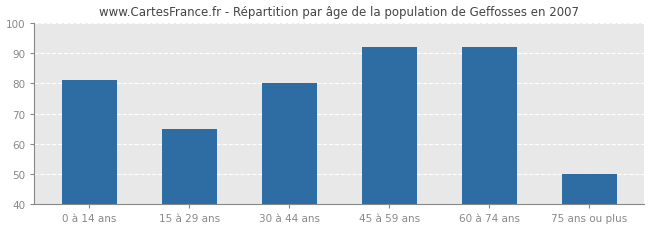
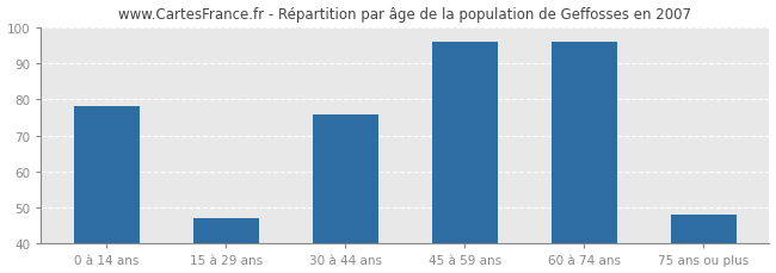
0 à 14 ans: 81 -> 78
15 à 29 ans: 65 -> 47
30 à 44 ans: 80 -> 76
45 à 59 ans: 92 -> 96
60 à 74 ans: 92 -> 96
75 ans ou plus: 50 -> 48
